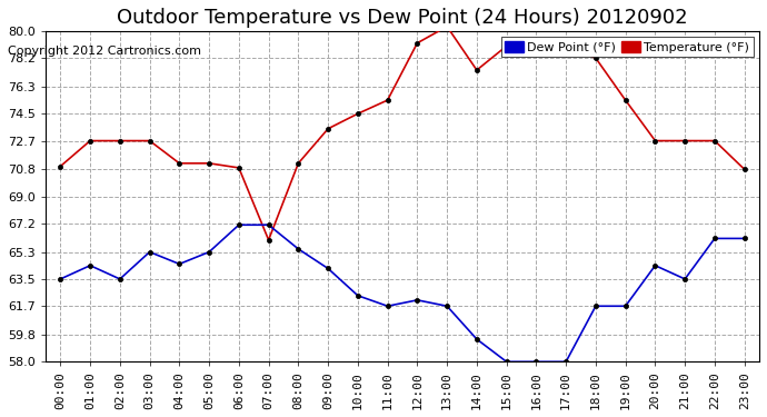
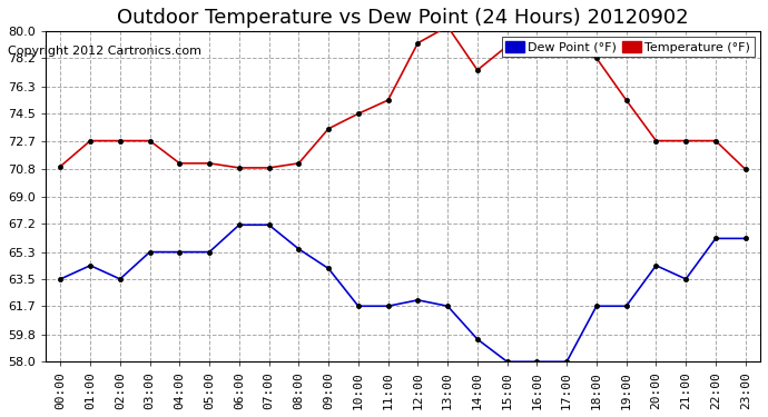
Dew Point (°F)/04:00: 64.5 -> 65.3
Temperature (°F)/07:00: 66.1 -> 70.9
Dew Point (°F)/10:00: 62.4 -> 61.7
